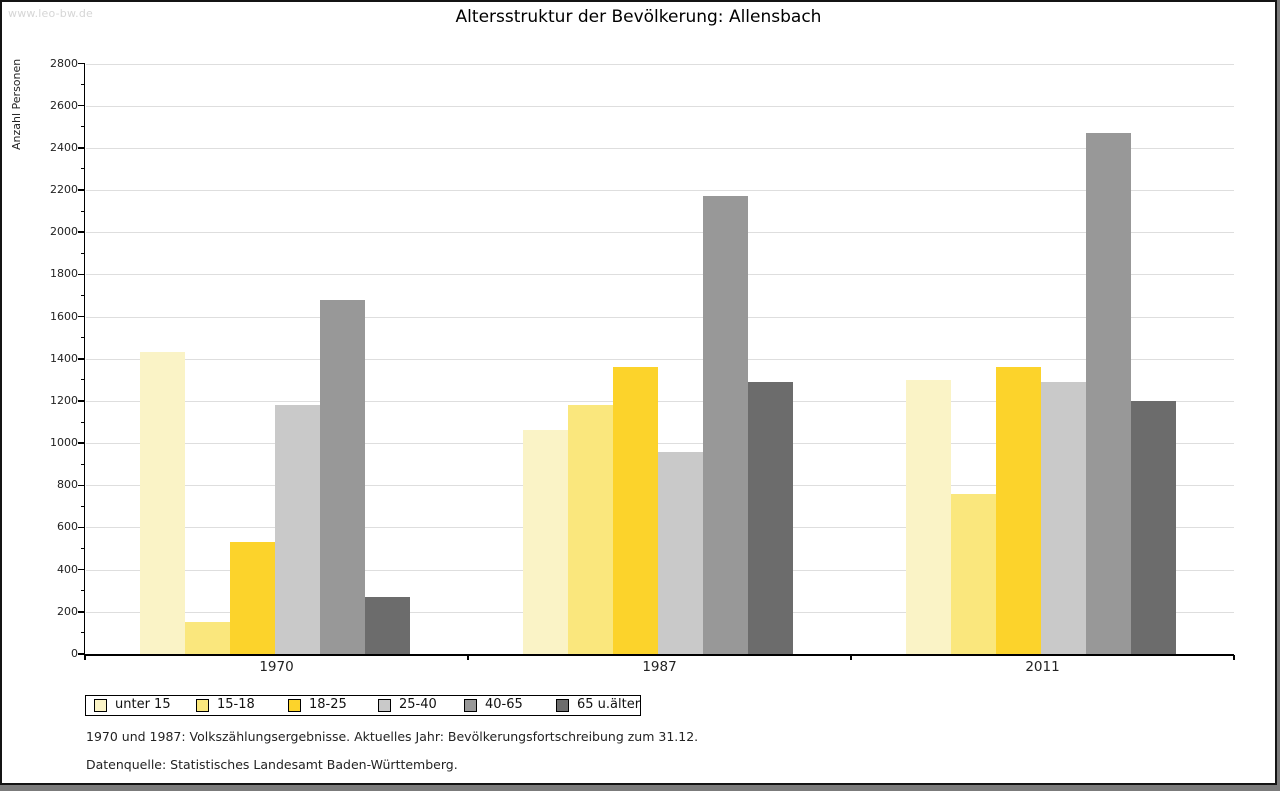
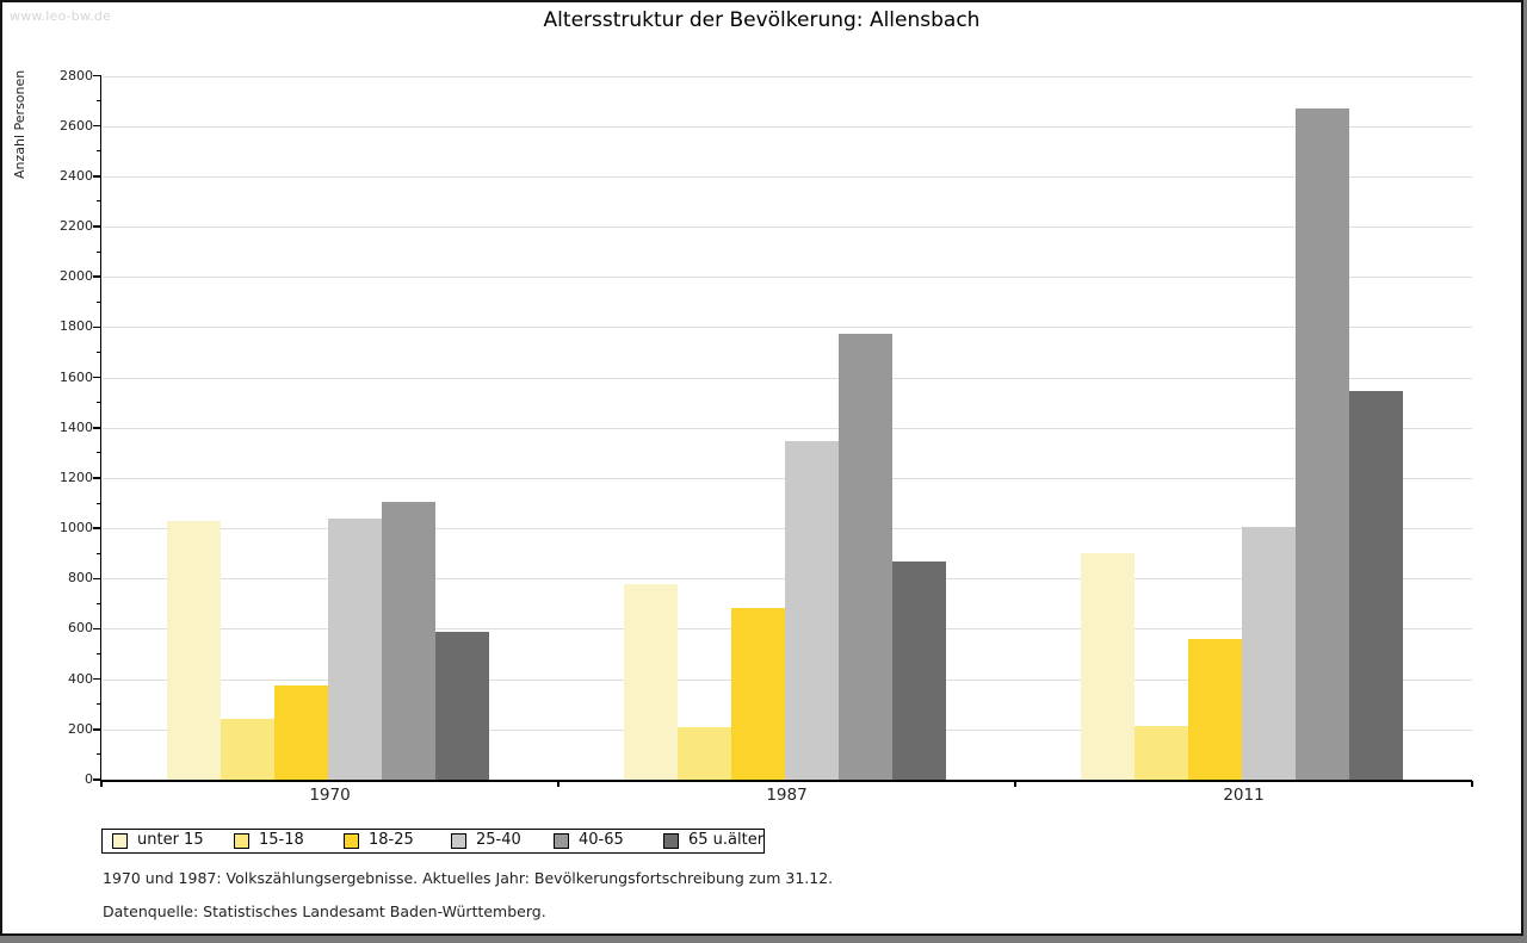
unter 15/1970: 1430 -> 1030
15-18/1970: 150 -> 240
18-25/1970: 530 -> 380
25-40/1970: 1180 -> 1040
40-65/1970: 1680 -> 1100
65 u.älter/1970: 270 -> 590
unter 15/1987: 1060 -> 780
15-18/1987: 1180 -> 210
18-25/1987: 1360 -> 680
25-40/1987: 960 -> 1340
40-65/1987: 2170 -> 1780
65 u.älter/1987: 1290 -> 870
unter 15/2011: 1300 -> 900
15-18/2011: 760 -> 220
18-25/2011: 1360 -> 560
25-40/2011: 1290 -> 1000
40-65/2011: 2470 -> 2670
65 u.älter/2011: 1200 -> 1540
